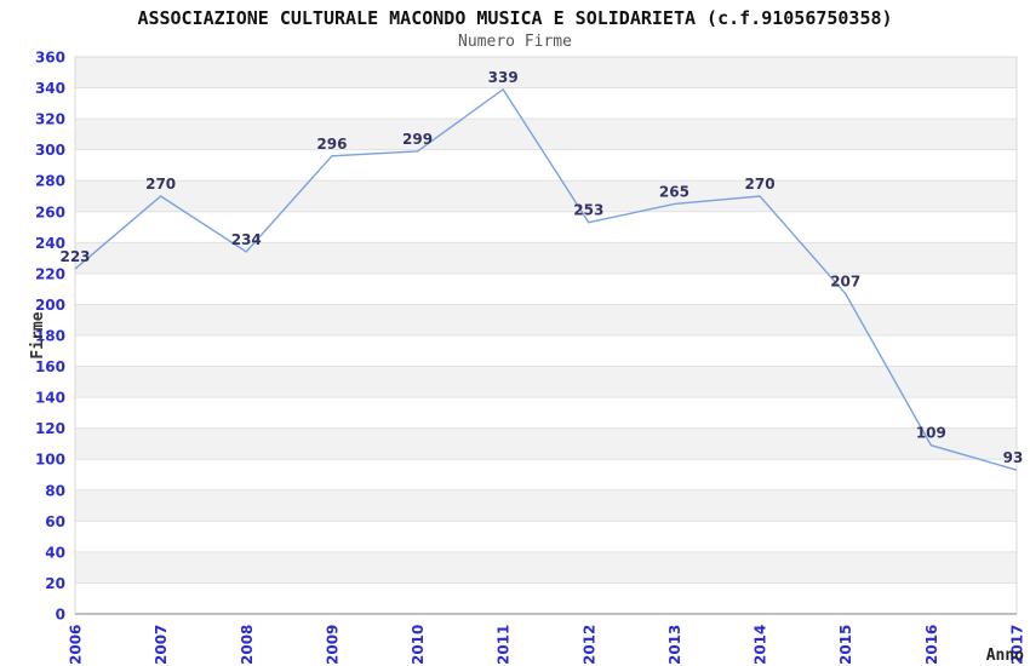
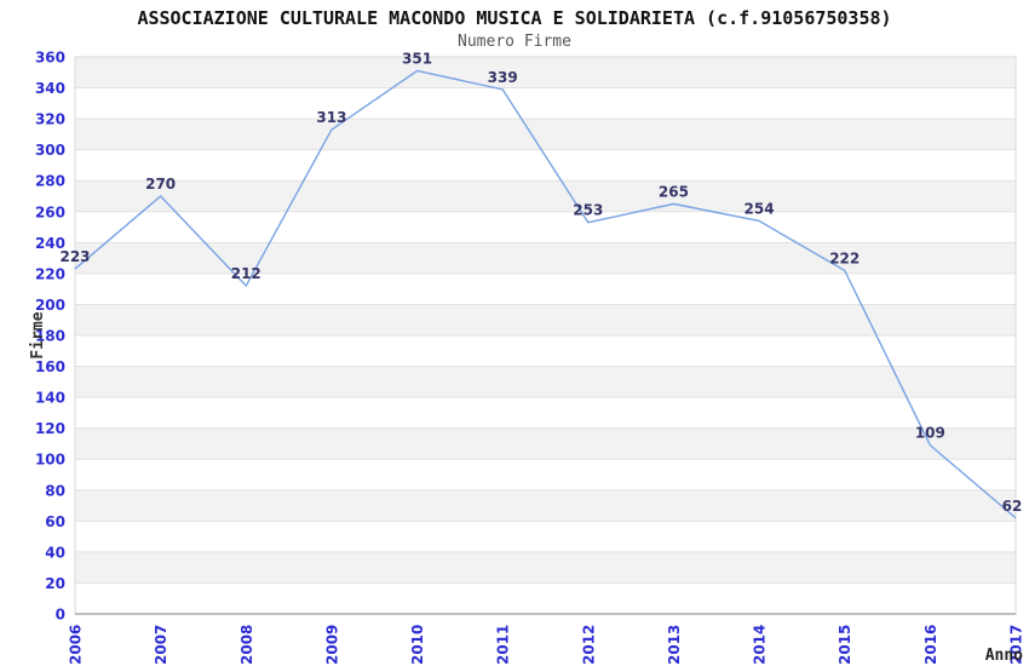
2008: 234 -> 212
2009: 296 -> 313
2010: 299 -> 351
2014: 270 -> 254
2015: 207 -> 222
2017: 93 -> 62
